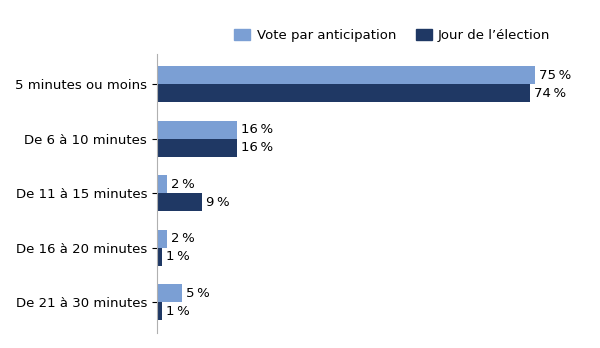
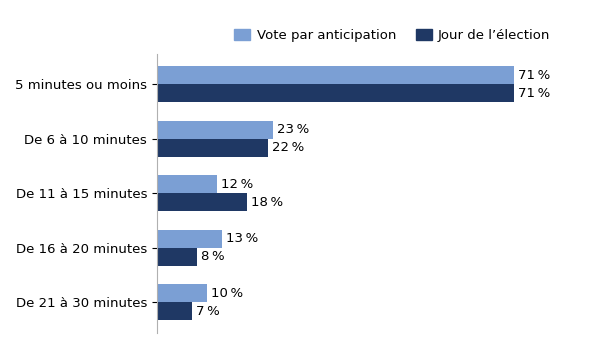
Vote par anticipation/5 minutes ou moins: 75 -> 71
Jour de l’élection/5 minutes ou moins: 74 -> 71
Vote par anticipation/De 6 à 10 minutes: 16 -> 23
Jour de l’élection/De 6 à 10 minutes: 16 -> 22
Vote par anticipation/De 11 à 15 minutes: 2 -> 12
Jour de l’élection/De 11 à 15 minutes: 9 -> 18
Vote par anticipation/De 16 à 20 minutes: 2 -> 13
Jour de l’élection/De 16 à 20 minutes: 1 -> 8
Vote par anticipation/De 21 à 30 minutes: 5 -> 10
Jour de l’élection/De 21 à 30 minutes: 1 -> 7
